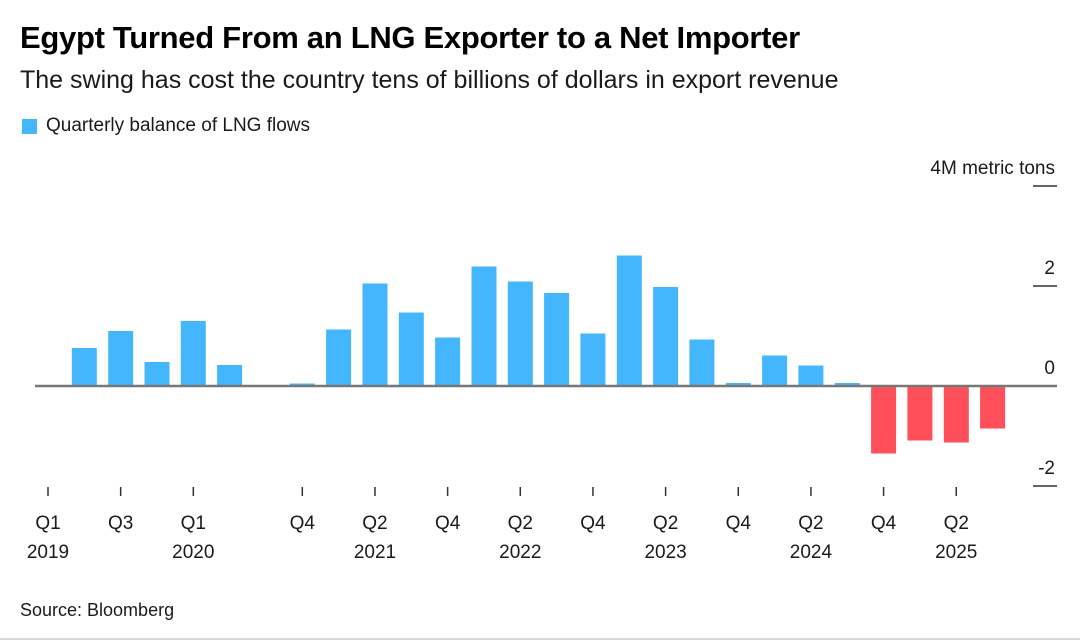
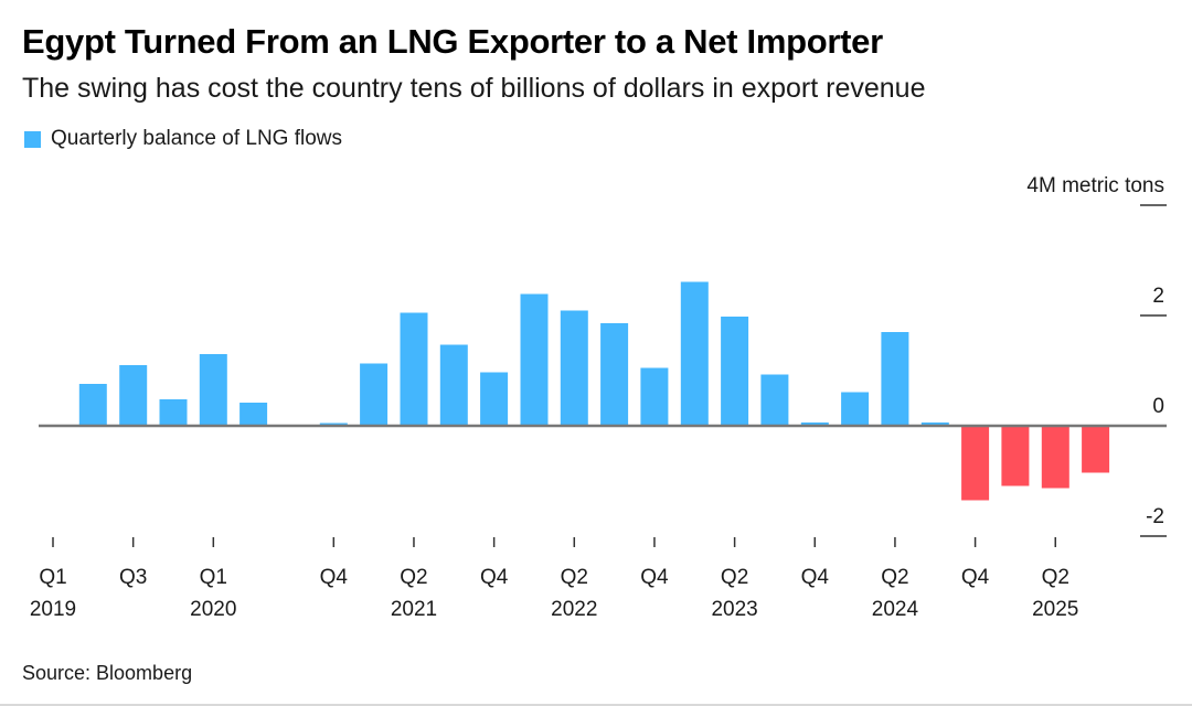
Q2 2024: 0.4 -> 1.7
